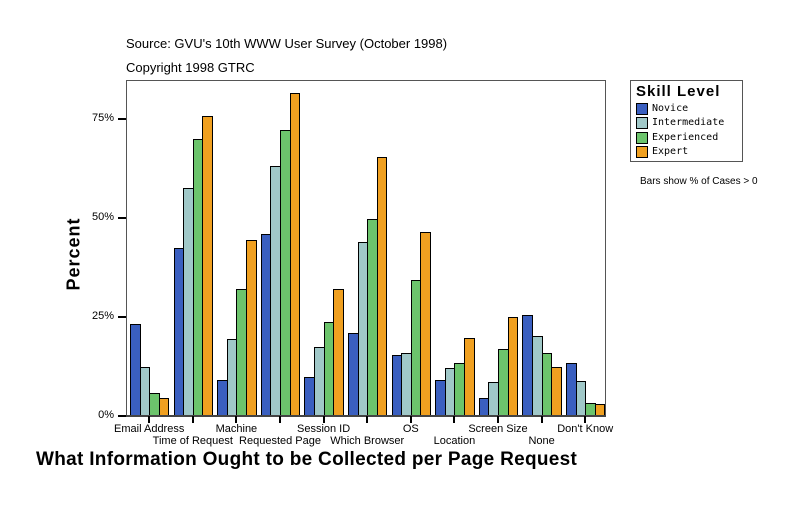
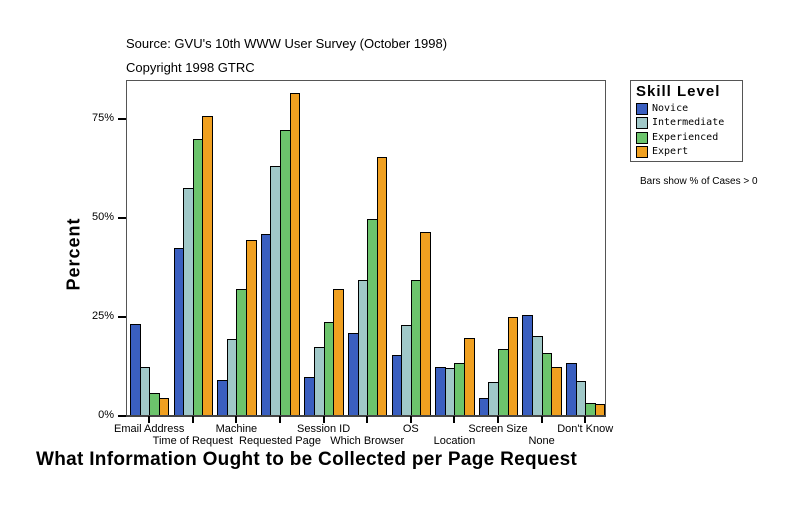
Intermediate/Which Browser: 44% -> 34%
Intermediate/OS: 16% -> 23%
Novice/Location: 9% -> 12%
